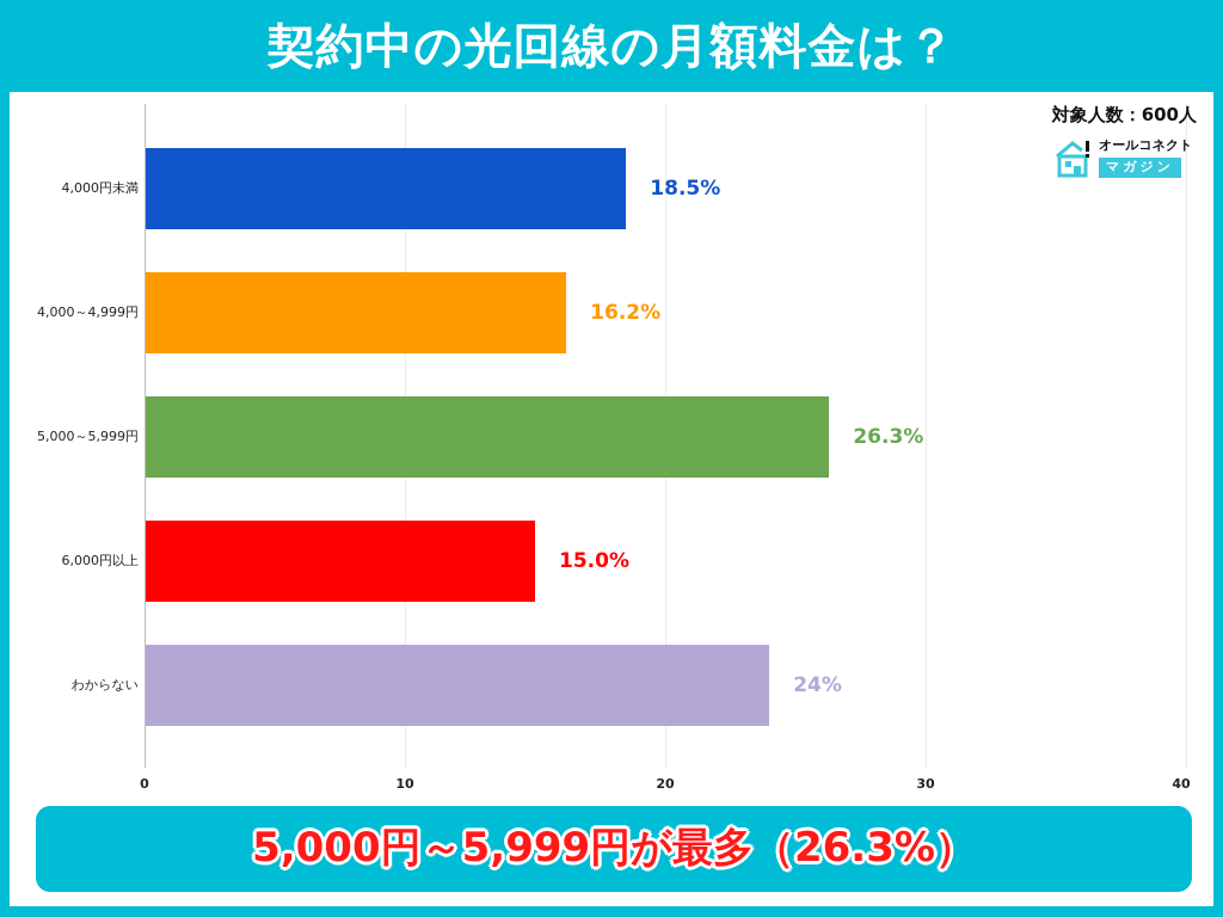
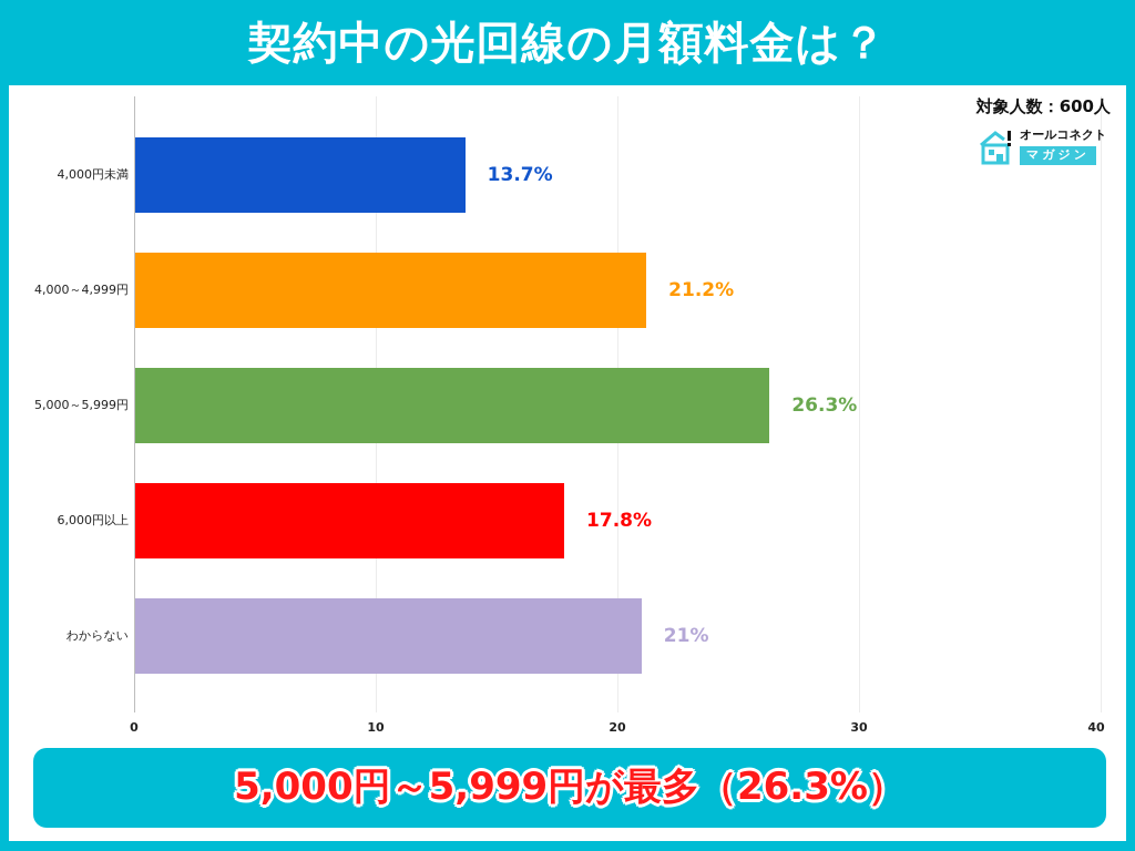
4,000円未満: 18.5% -> 13.7%
4,000～4,999円: 16.2% -> 21.2%
6,000円以上: 15.0% -> 17.8%
わからない: 24% -> 21%
